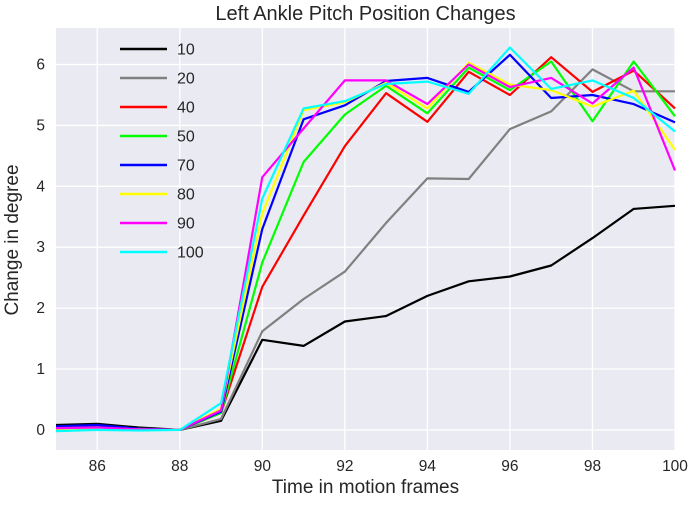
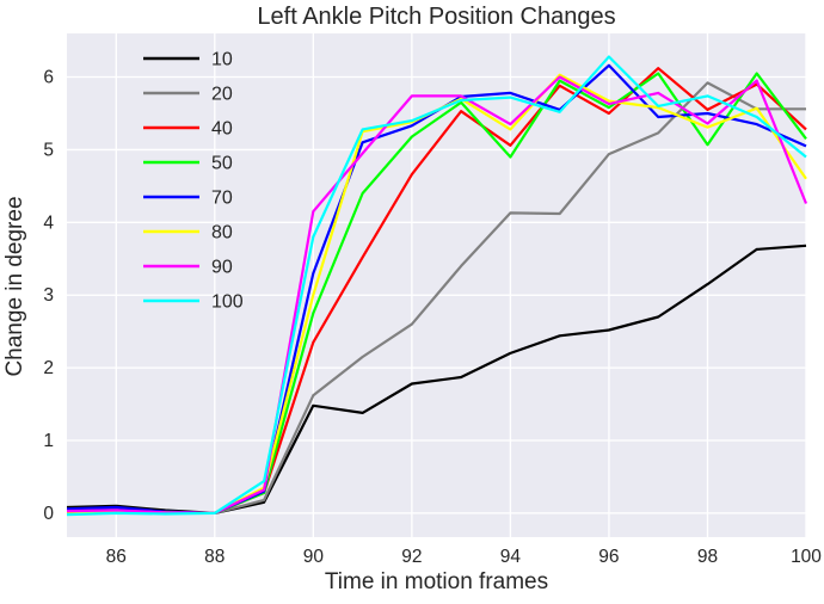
80/90: 3.5 -> 3.0
50/94: 5.2 -> 4.9
